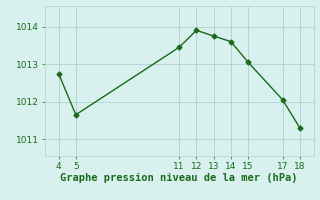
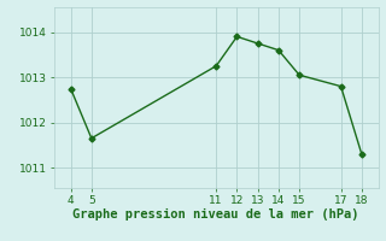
11: 1013.45 -> 1013.25
17: 1012.05 -> 1012.80
